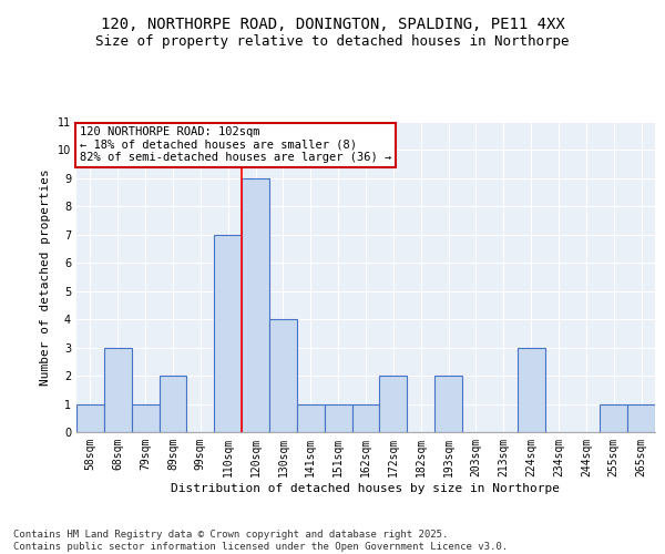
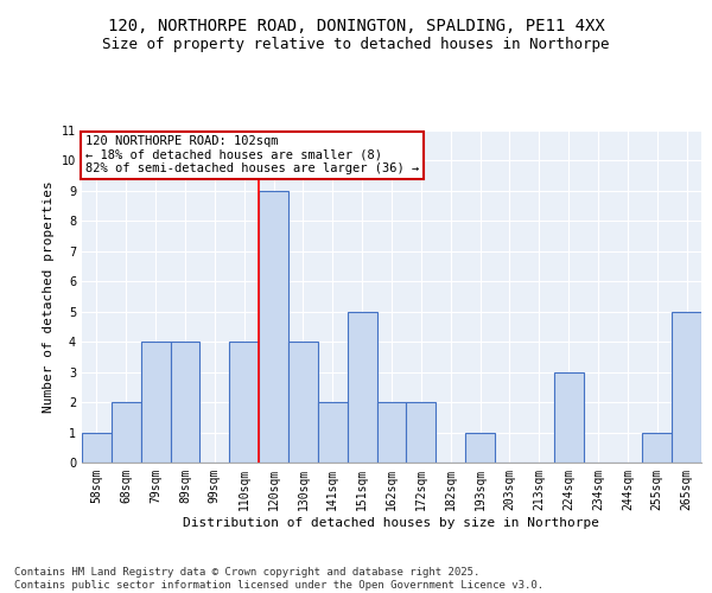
68sqm: 3 -> 2
79sqm: 1 -> 4
89sqm: 2 -> 4
110sqm: 7 -> 4
141sqm: 1 -> 2
151sqm: 1 -> 5
162sqm: 1 -> 2
193sqm: 2 -> 1
265sqm: 1 -> 5
